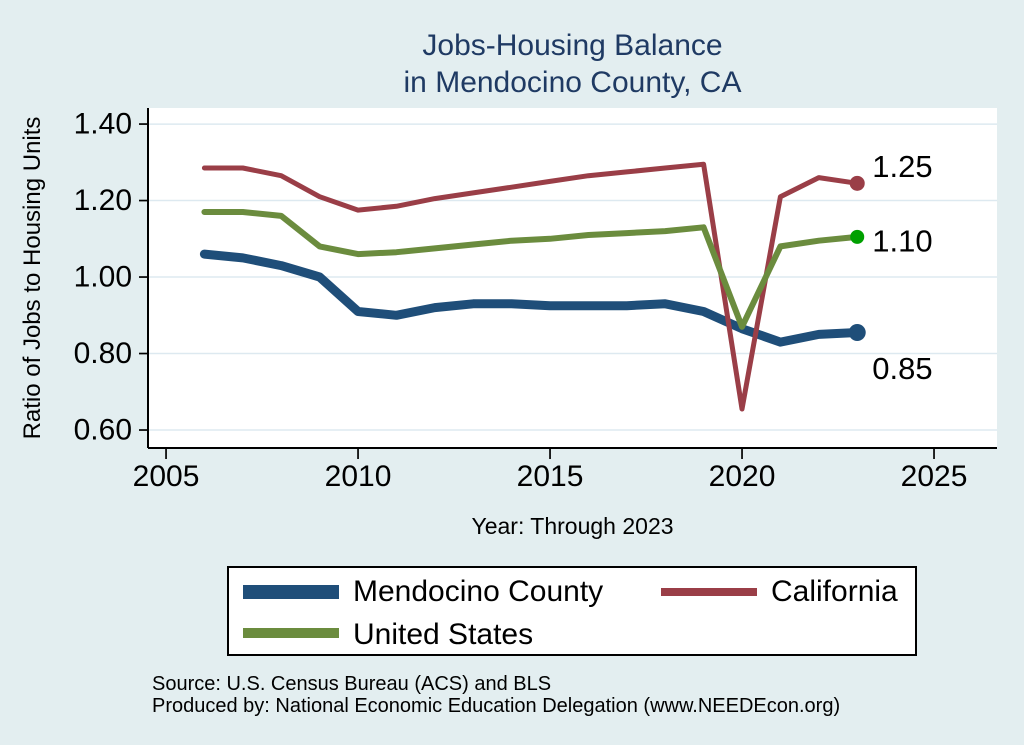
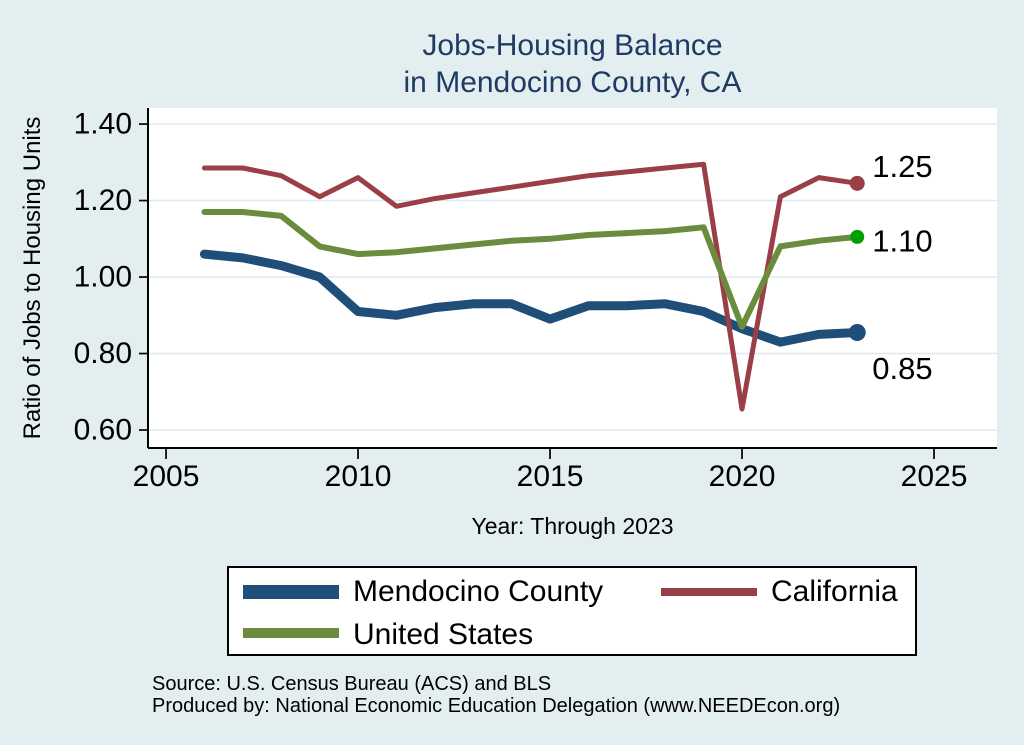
California/2010: 1.18 -> 1.26
Mendocino County/2015: 0.93 -> 0.89
